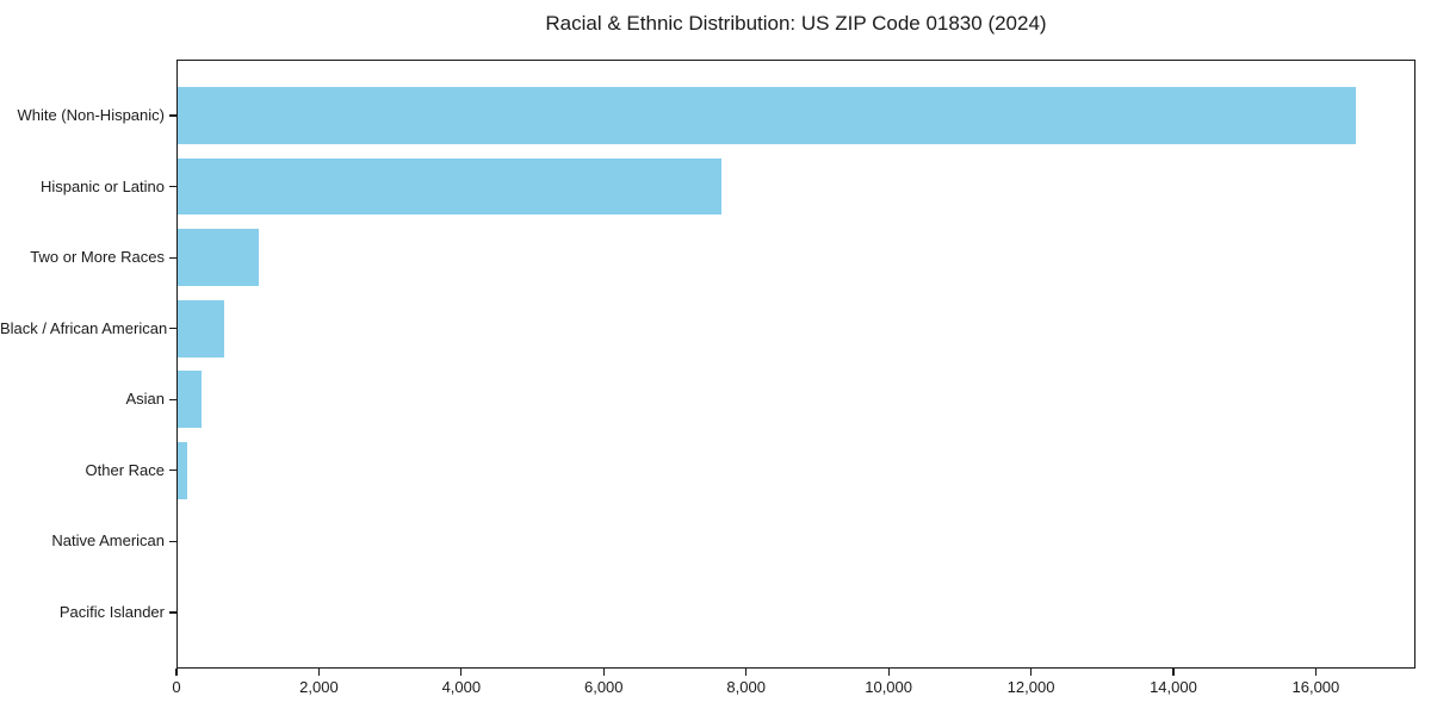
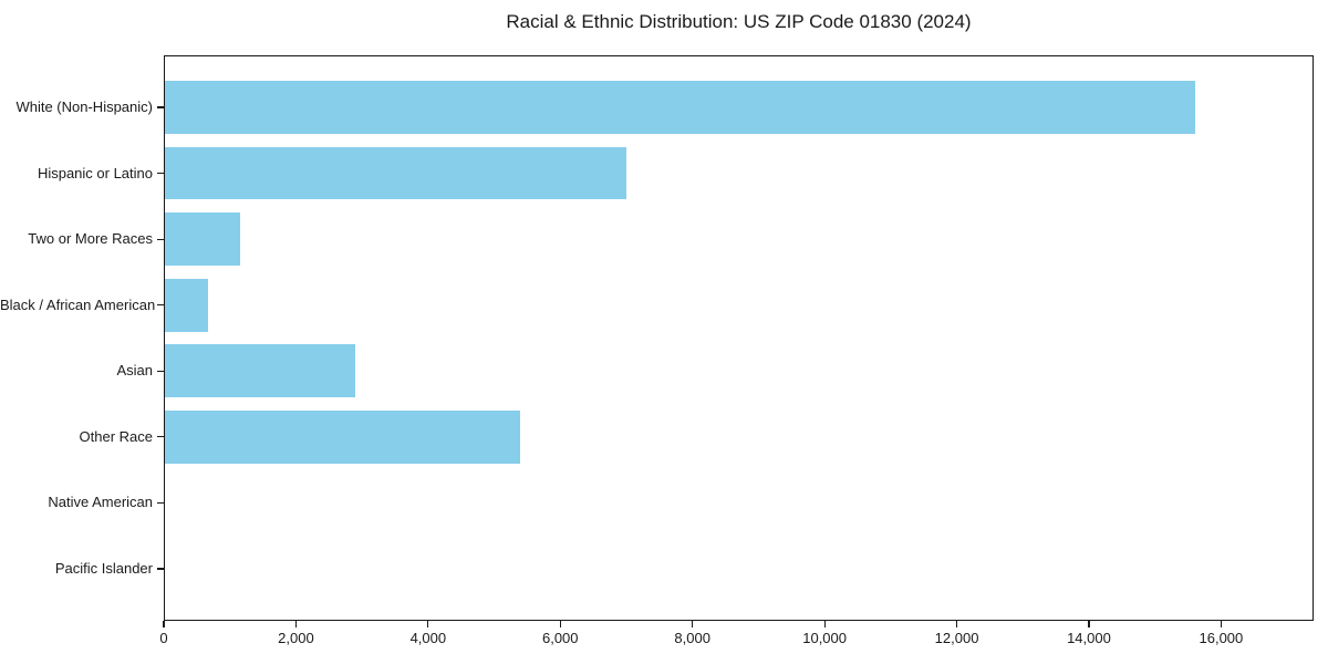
White (Non-Hispanic): 16600 -> 15600
Hispanic or Latino: 7700 -> 7000
Asian: 400 -> 2900
Other Race: 200 -> 5400
